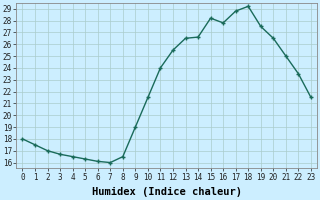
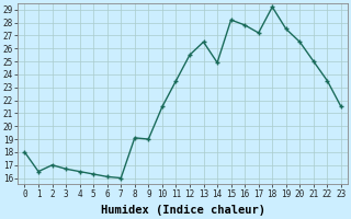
1: 17.5 -> 16.5
8: 16.5 -> 19.1
11: 24.0 -> 23.5
14: 26.6 -> 24.9
17: 28.8 -> 27.2
